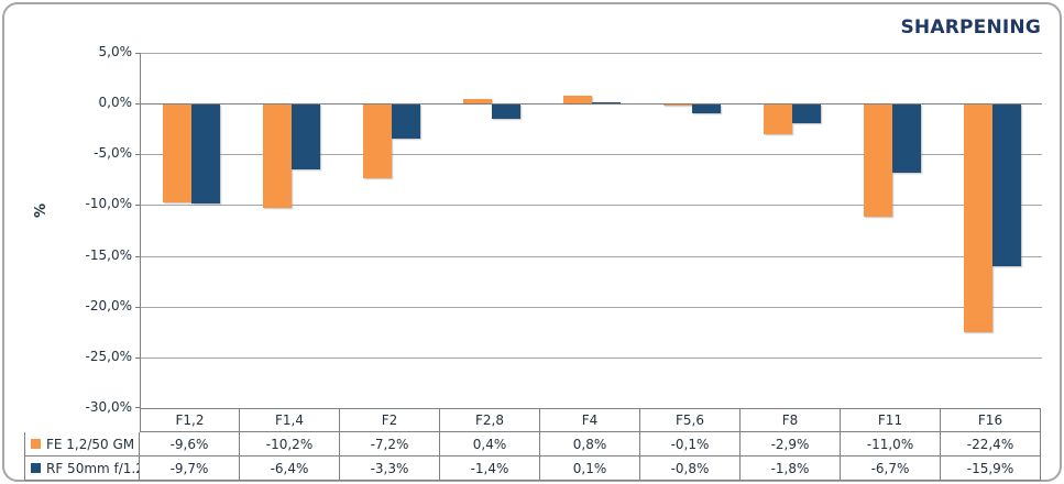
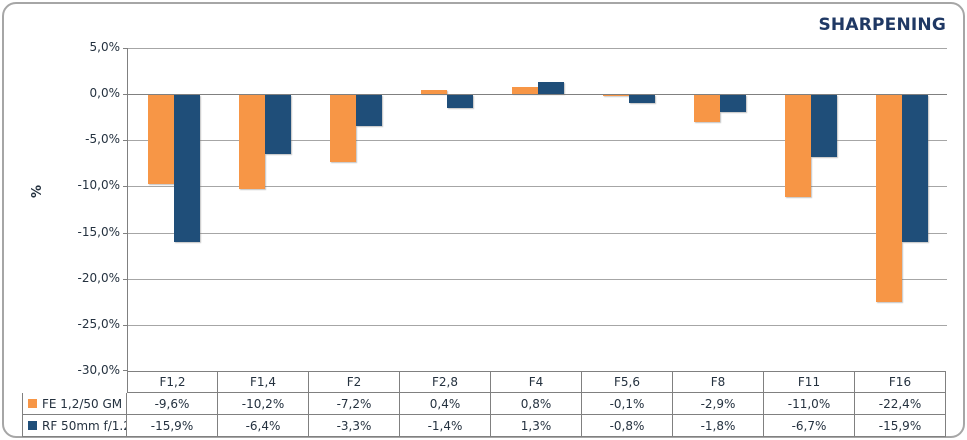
RF 50mm f/1.2L/F1,2: -9,7% -> -15,9%
RF 50mm f/1.2L/F4: 0,1% -> 1,3%
